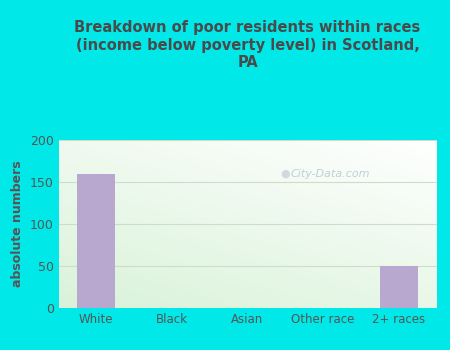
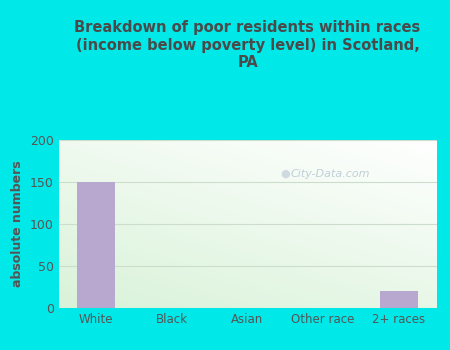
White: 160 -> 150
2+ races: 50 -> 20
